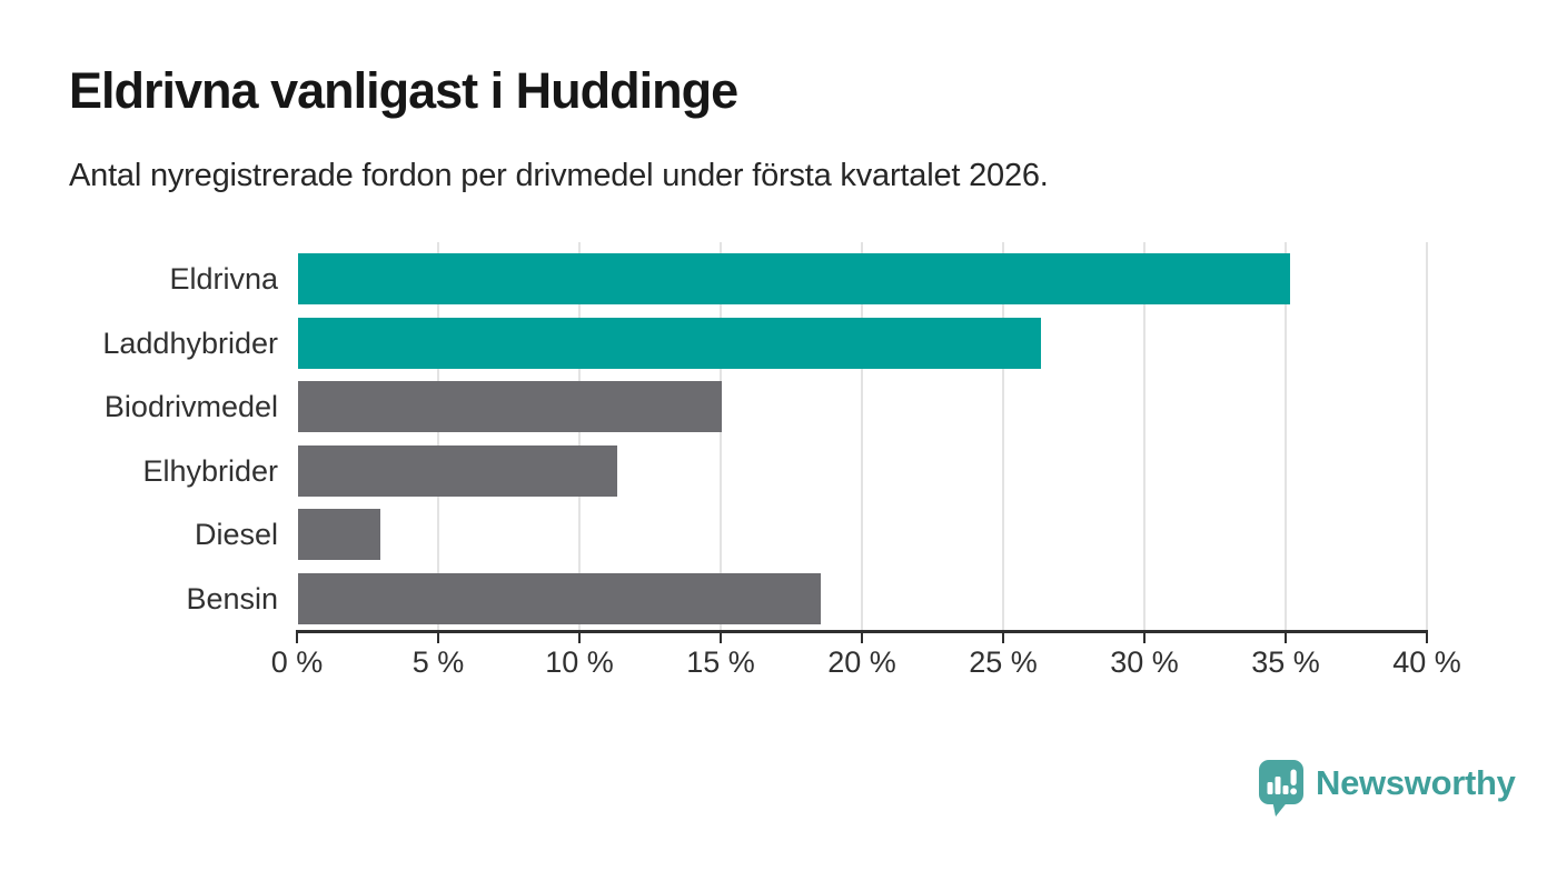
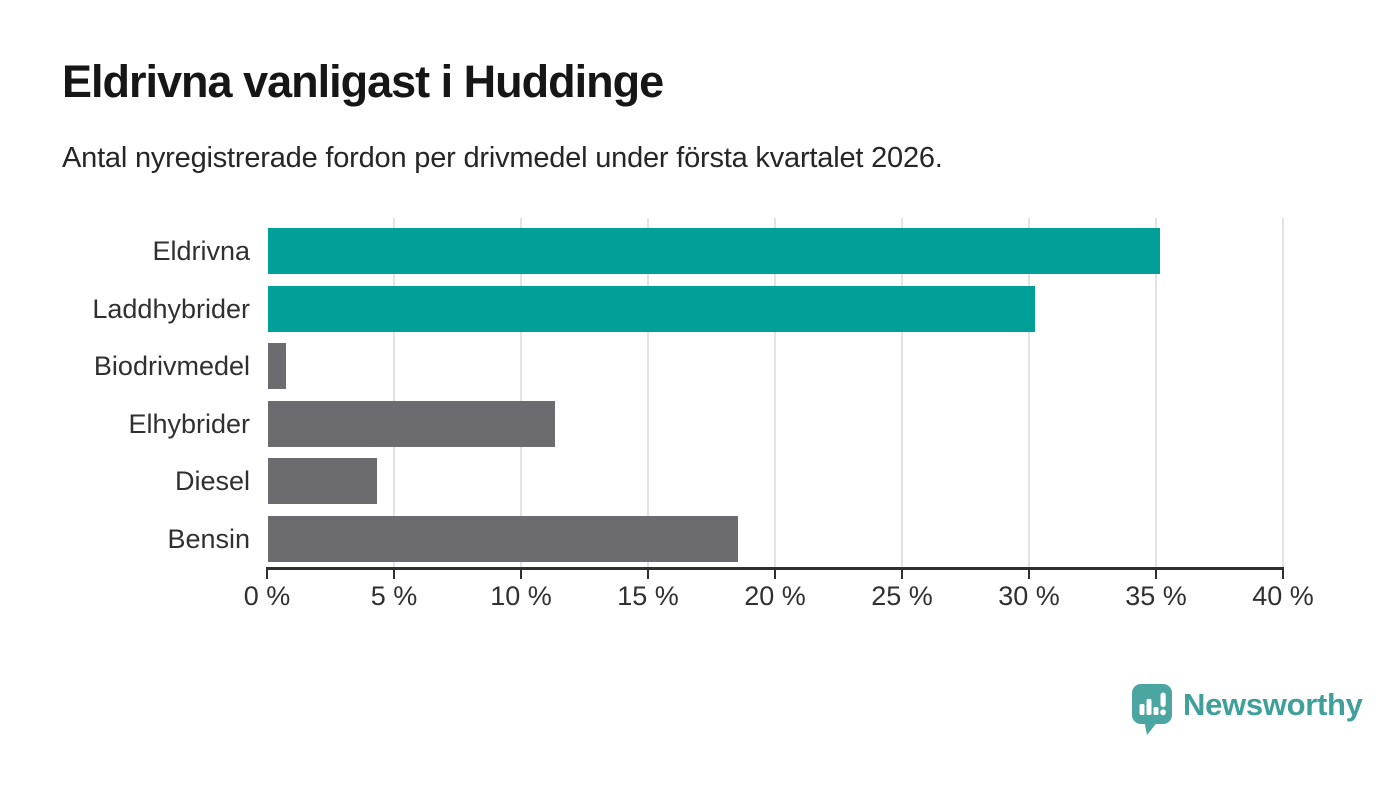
Laddhybrider: 26.3% -> 30.2%
Biodrivmedel: 15.0% -> 0.7%
Diesel: 2.9% -> 4.3%
